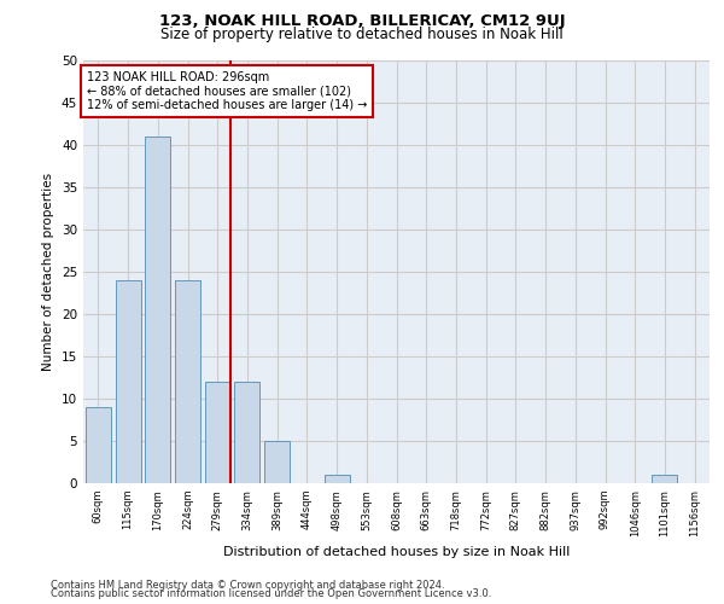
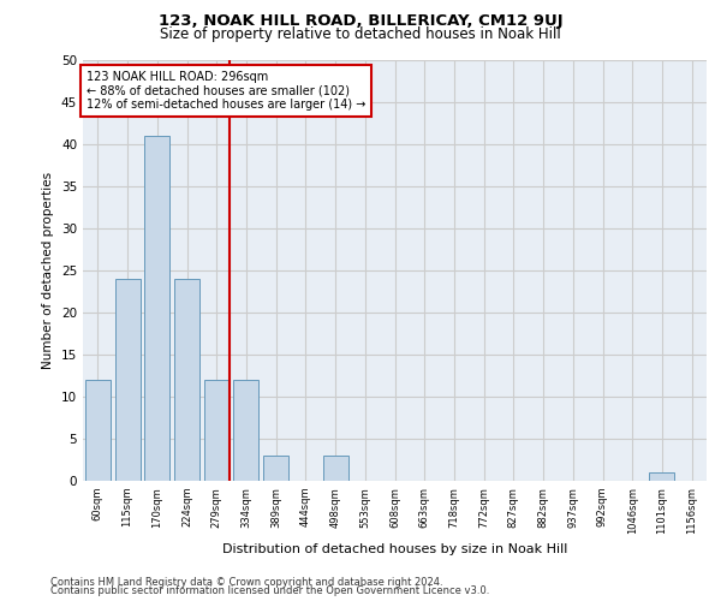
60sqm: 9 -> 12
389sqm: 5 -> 3
498sqm: 1 -> 3
